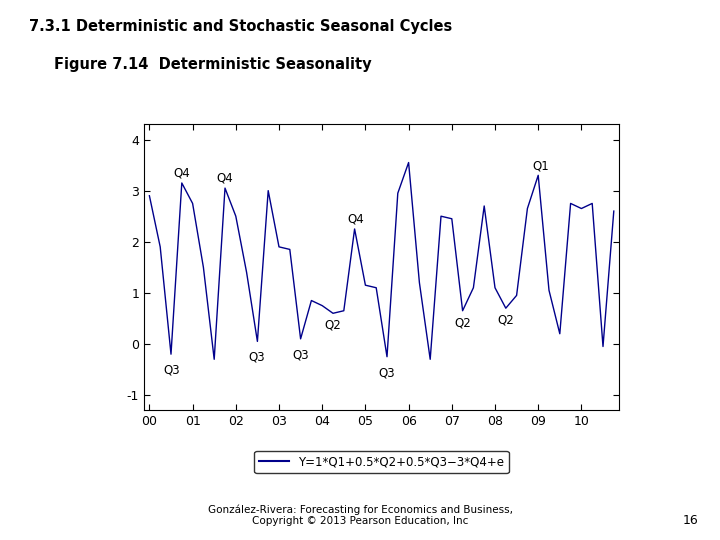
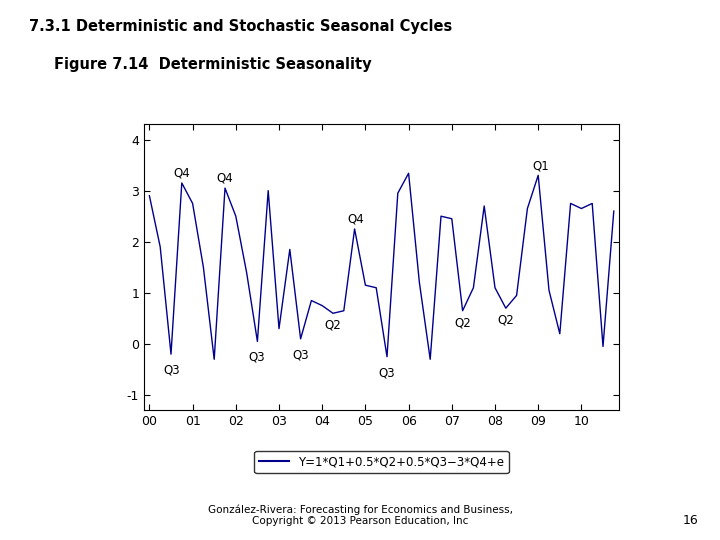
03: 1.90 -> 0.30
06: 3.55 -> 3.34
